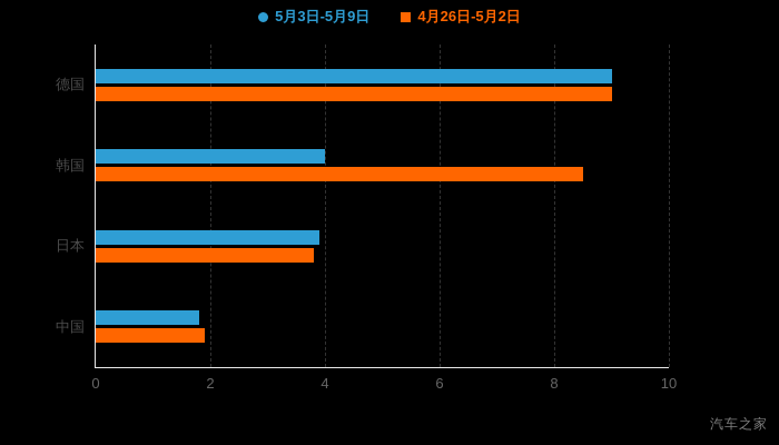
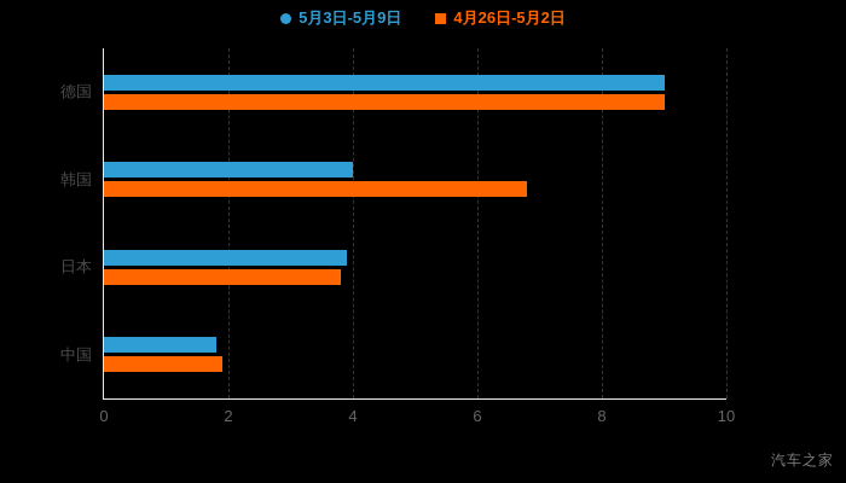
4月26日-5月2日/韩国: 8.5 -> 6.8
